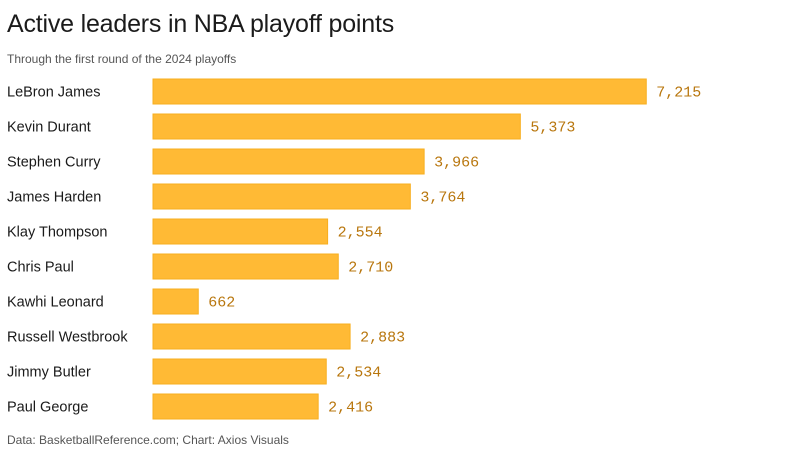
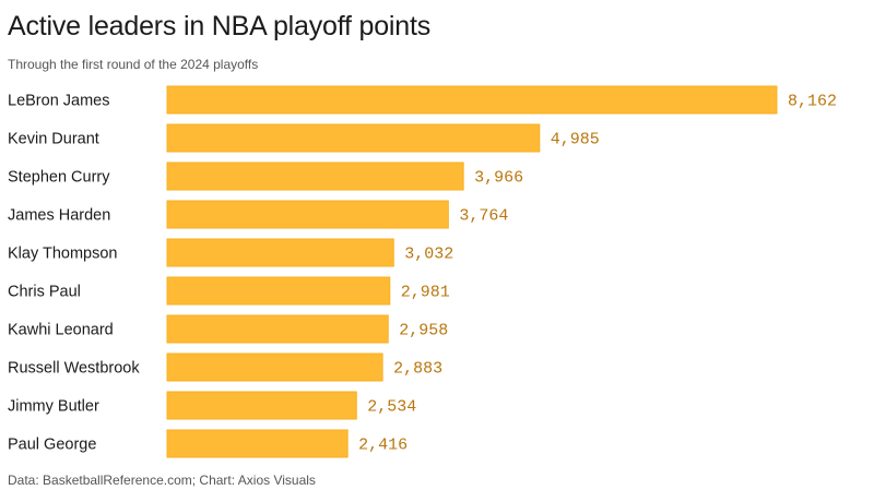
LeBron James: 7,215 -> 8,162
Kevin Durant: 5,373 -> 4,985
Klay Thompson: 2,554 -> 3,032
Chris Paul: 2,710 -> 2,981
Kawhi Leonard: 662 -> 2,958
